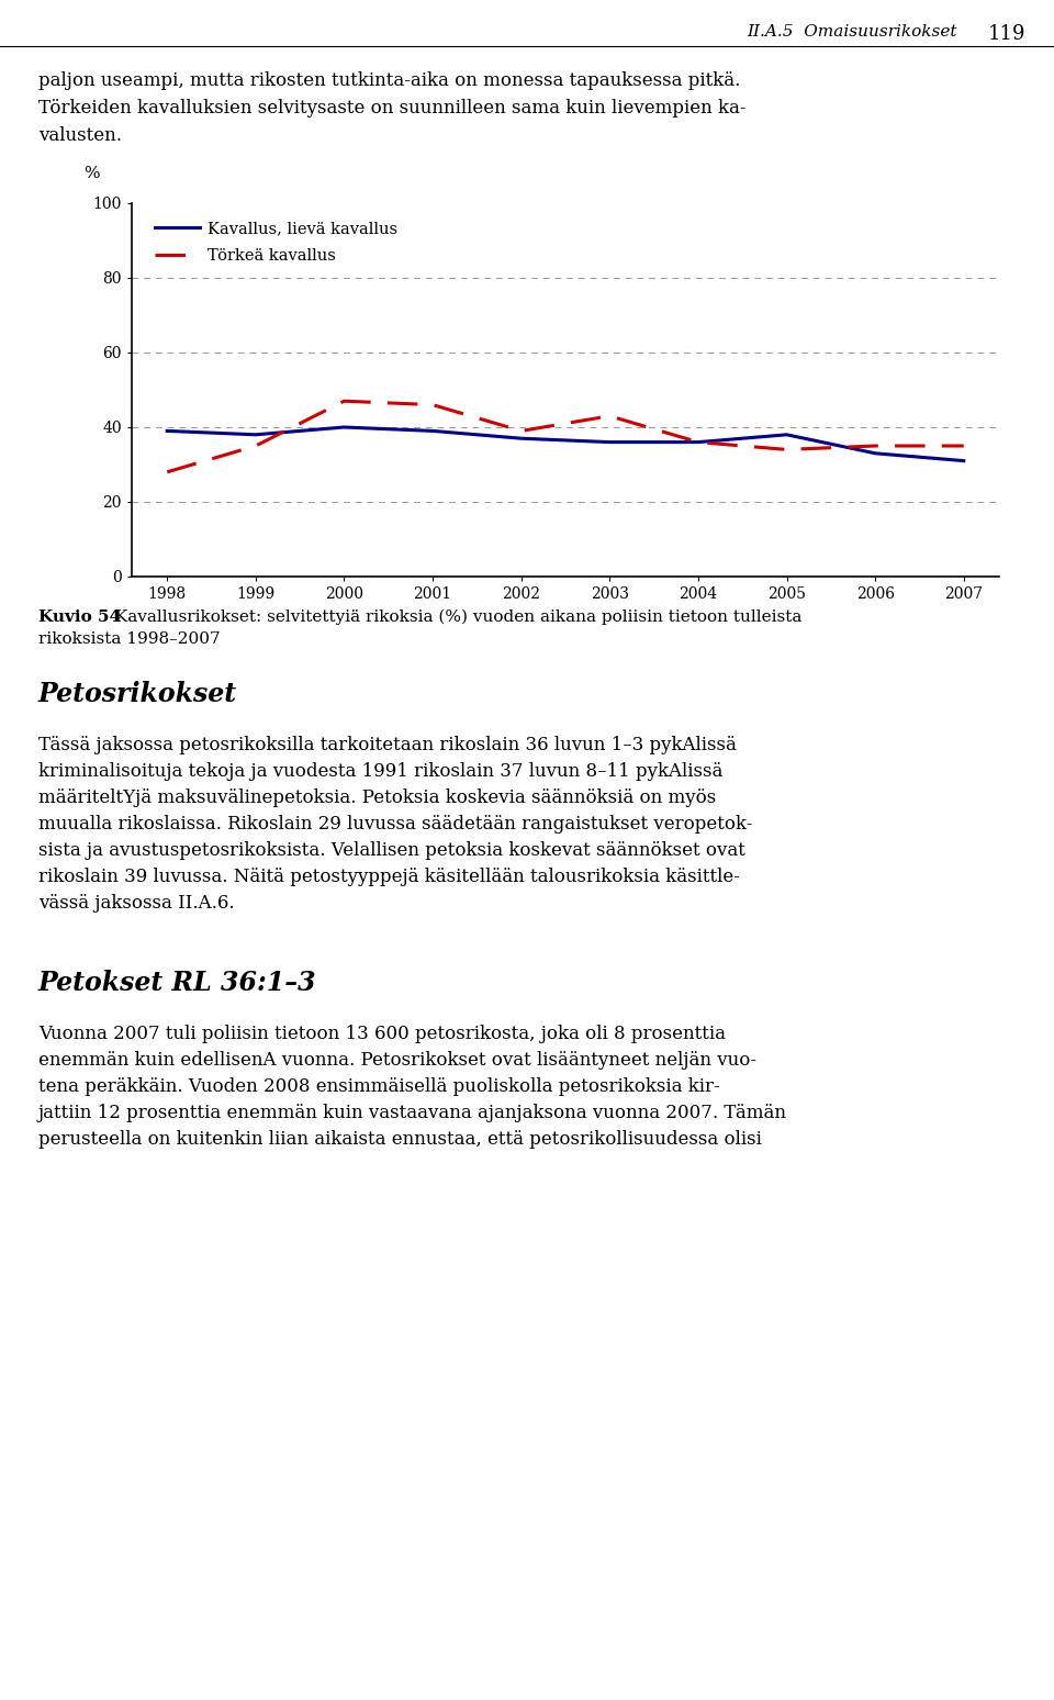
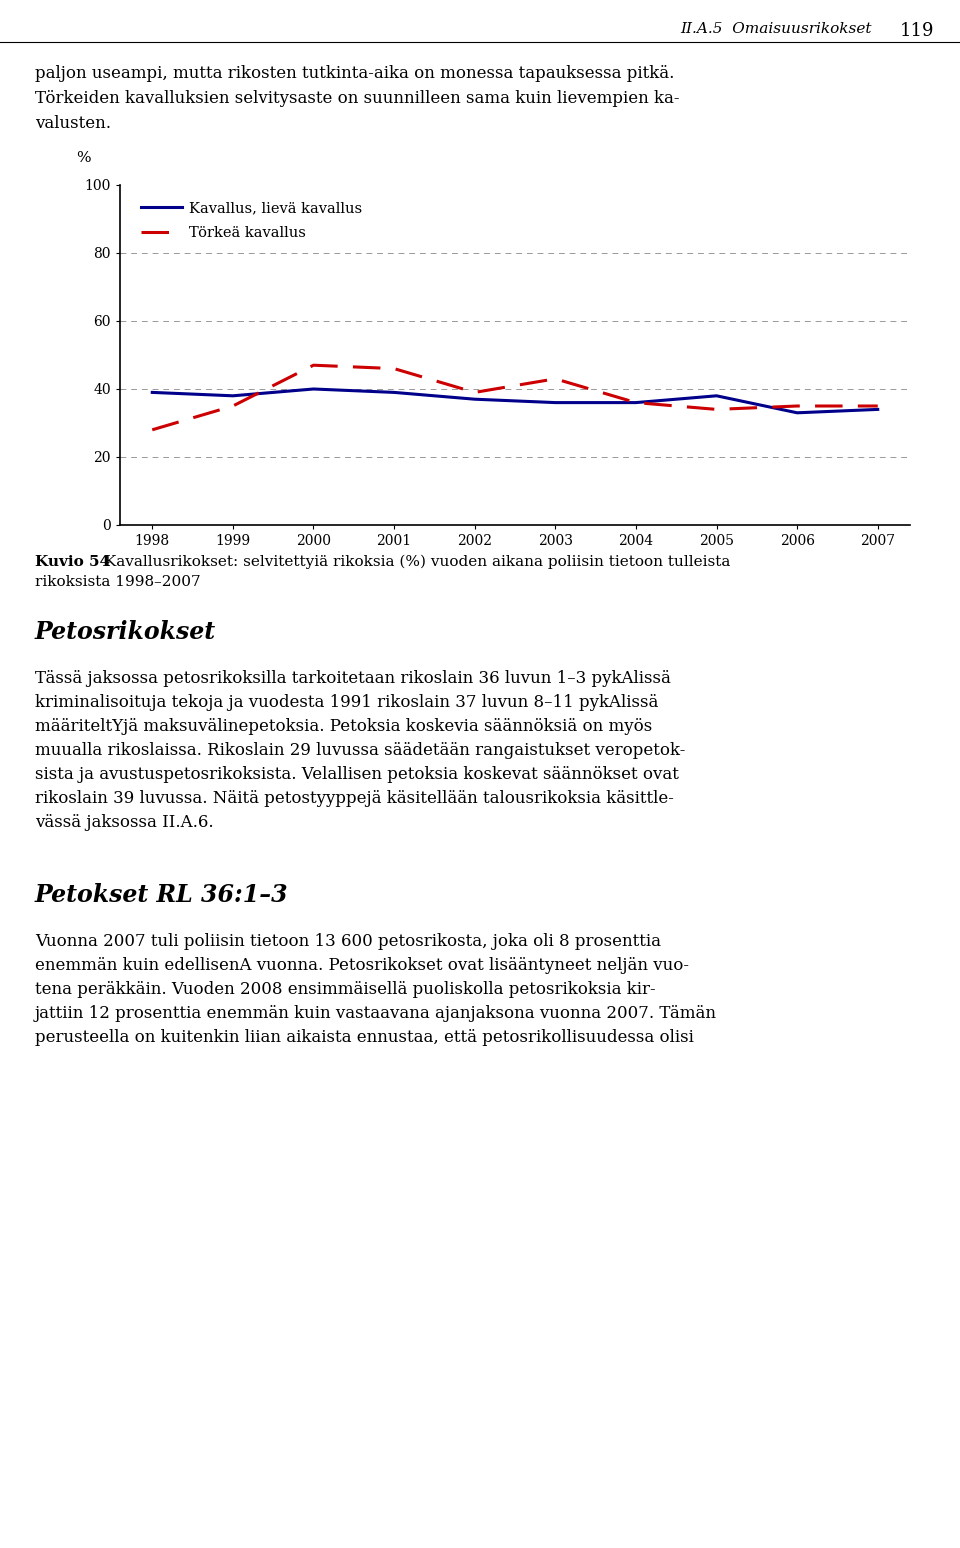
Kavallus, lievä kavallus/2007: 31 -> 34
